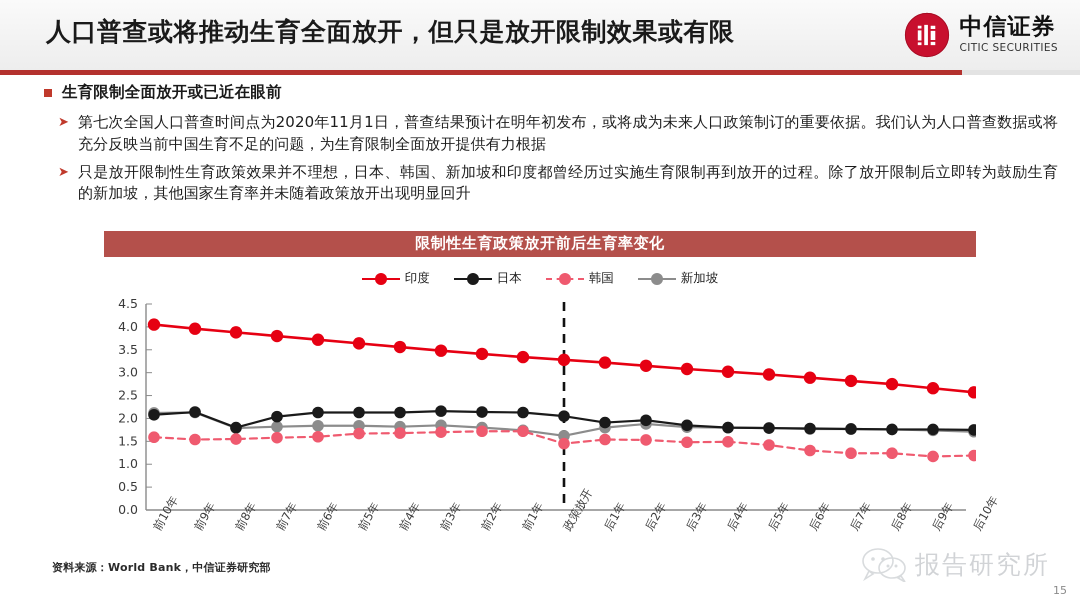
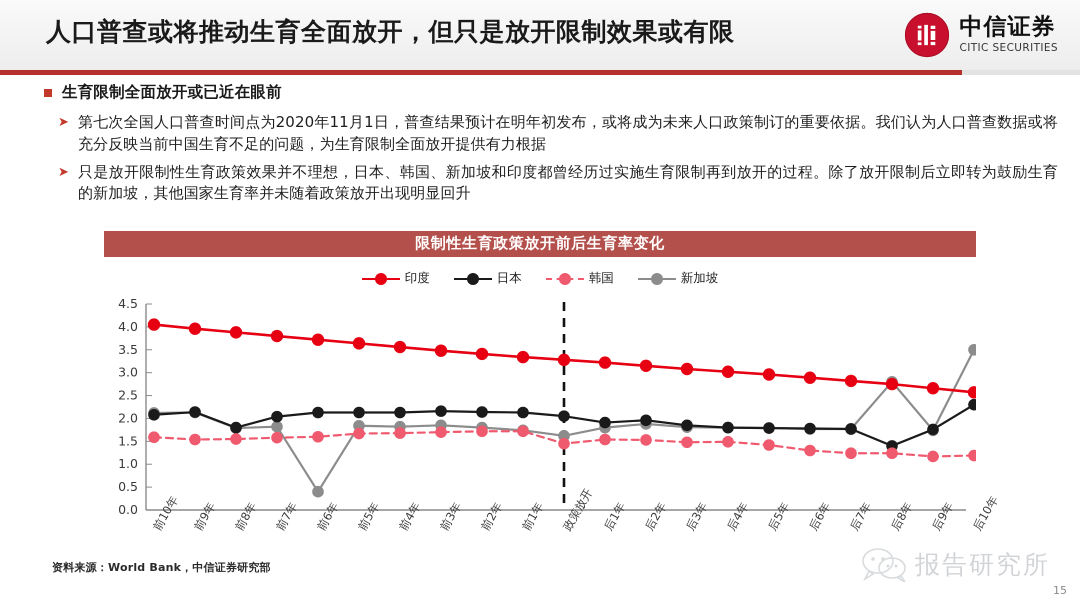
新加坡/前6年: 1.8 -> 0.4
日本/后8年: 1.8 -> 1.4
新加坡/后8年: 1.8 -> 2.8
日本/后10年: 1.8 -> 2.3
新加坡/后10年: 1.7 -> 3.5
